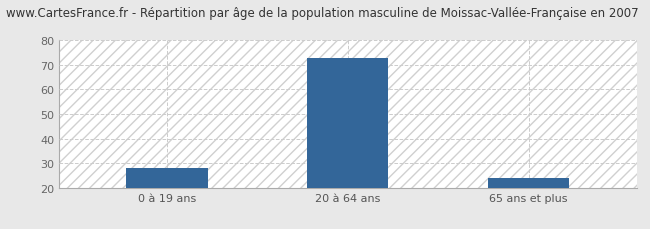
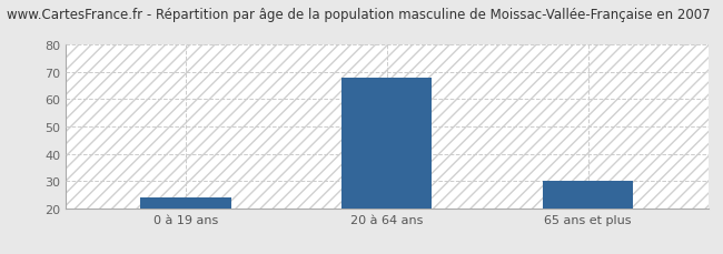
0 à 19 ans: 28 -> 24
20 à 64 ans: 73 -> 68
65 ans et plus: 24 -> 30
